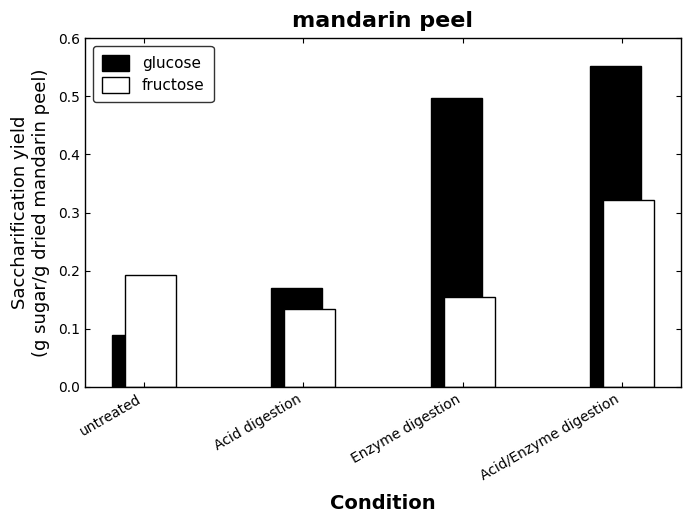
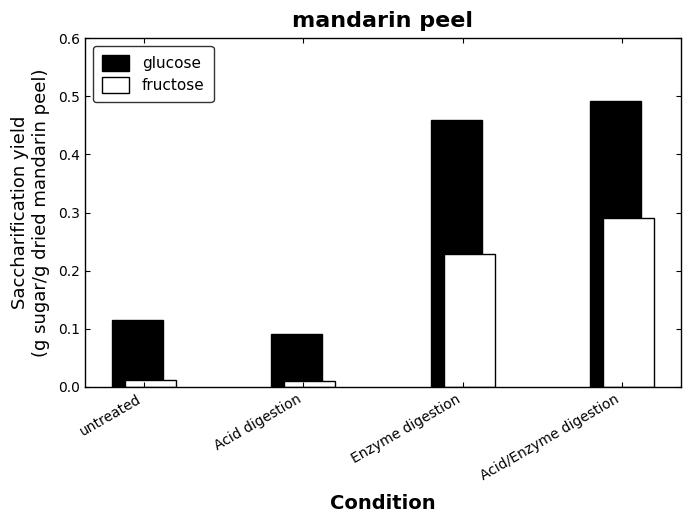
glucose/untreated: 0.090 -> 0.116
fructose/untreated: 0.192 -> 0.012
glucose/Acid digestion: 0.170 -> 0.092
fructose/Acid digestion: 0.134 -> 0.011
glucose/Enzyme digestion: 0.498 -> 0.460
fructose/Enzyme digestion: 0.154 -> 0.228
glucose/Acid/Enzyme digestion: 0.552 -> 0.492
fructose/Acid/Enzyme digestion: 0.322 -> 0.290
